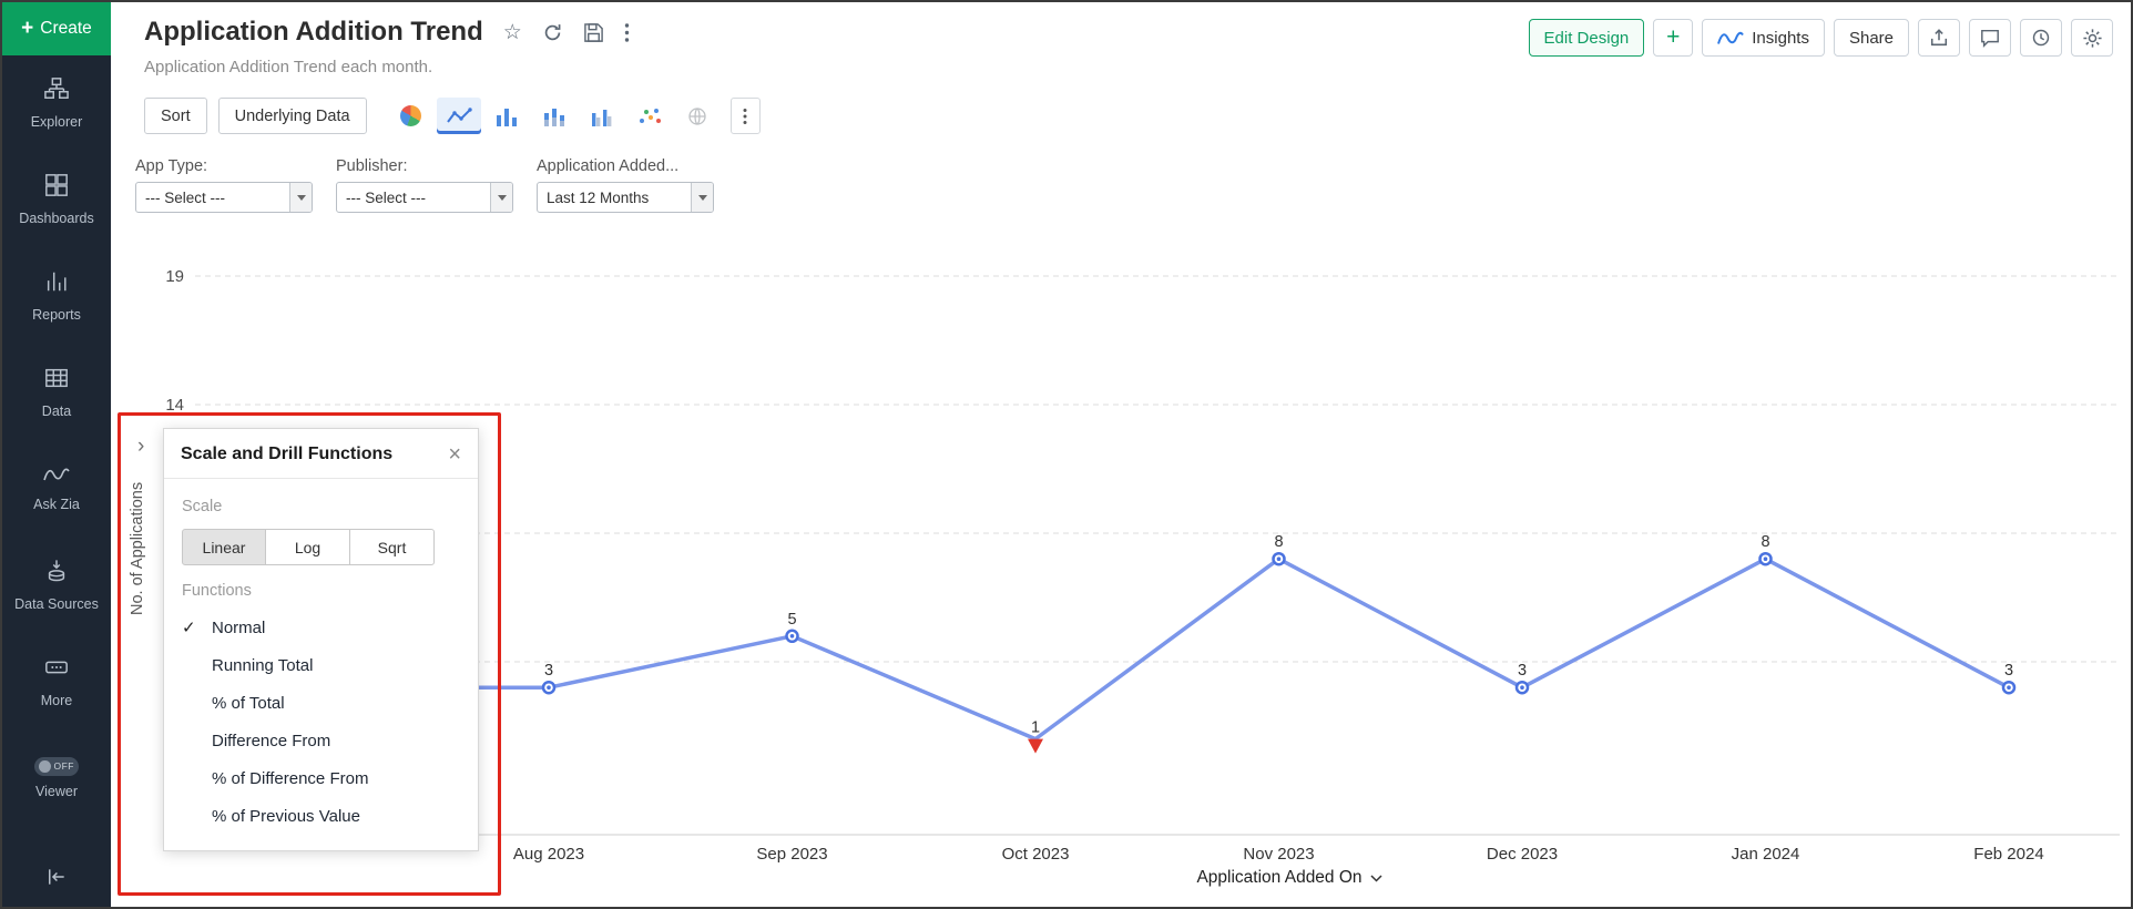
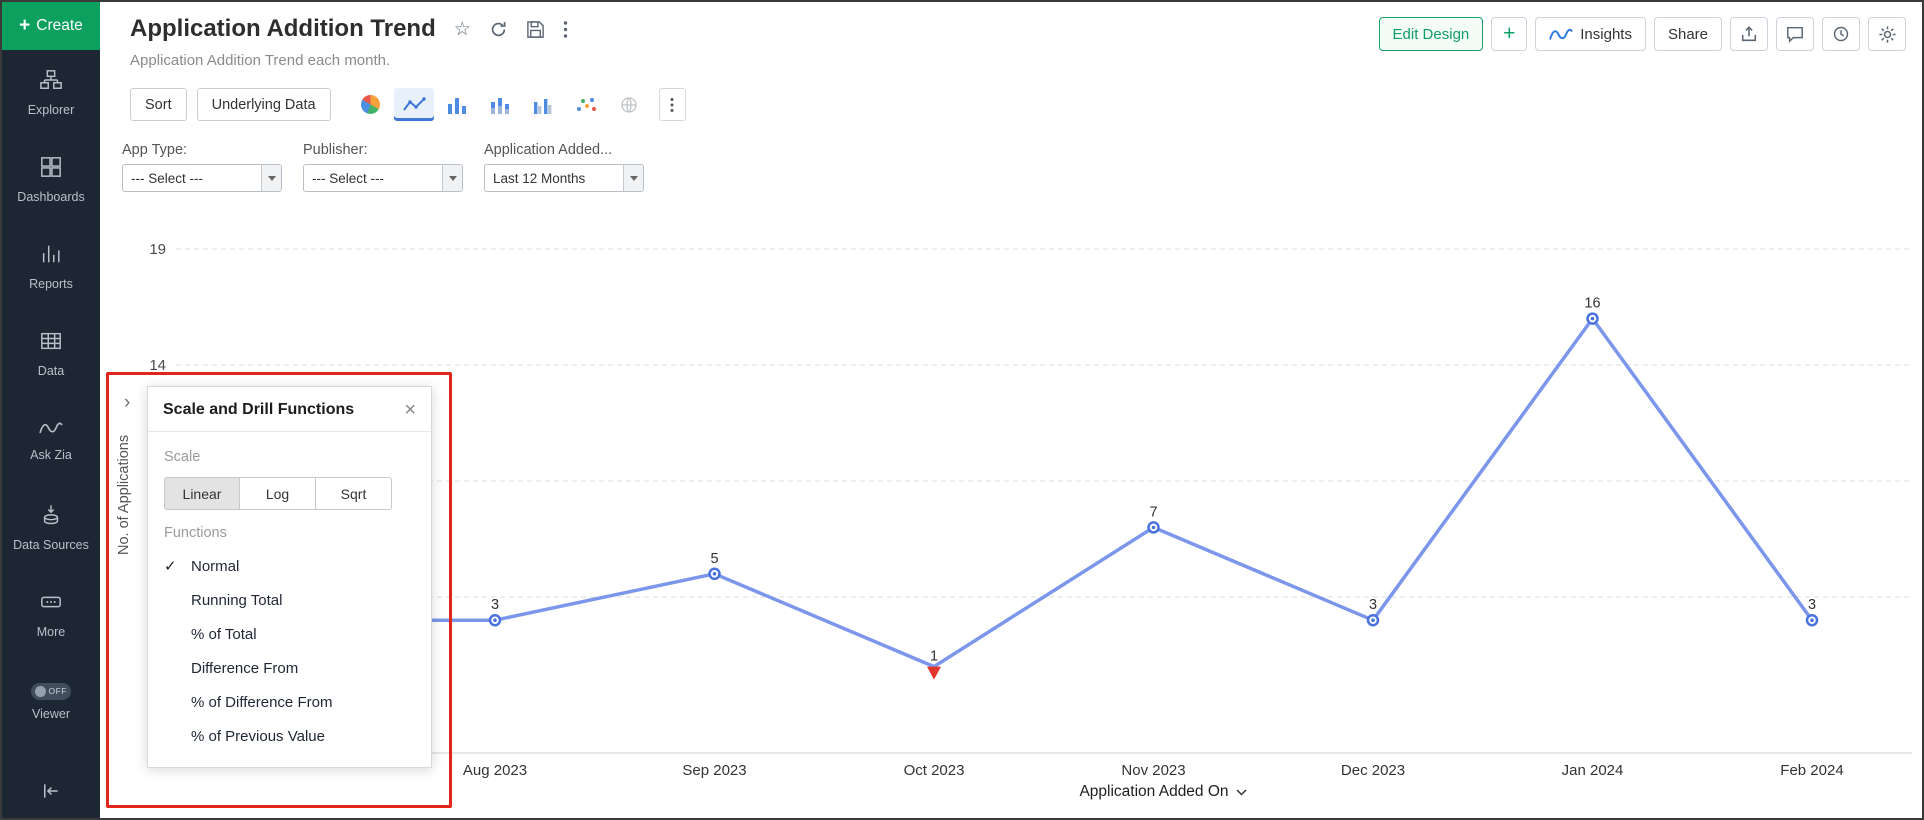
Nov 2023: 8 -> 7
Jan 2024: 8 -> 16
